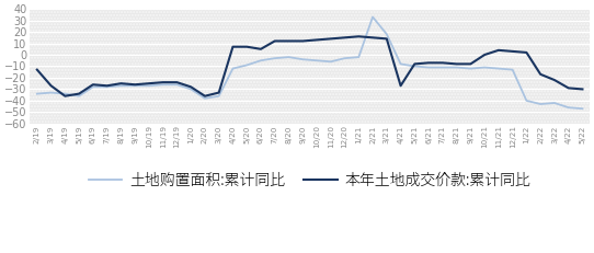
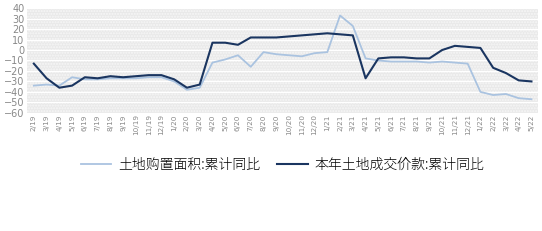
土地购置面积:累计同比/5/19: -36 -> -26
土地购置面积:累计同比/7/20: -3 -> -16
土地购置面积:累计同比/3/21: 18 -> 23
